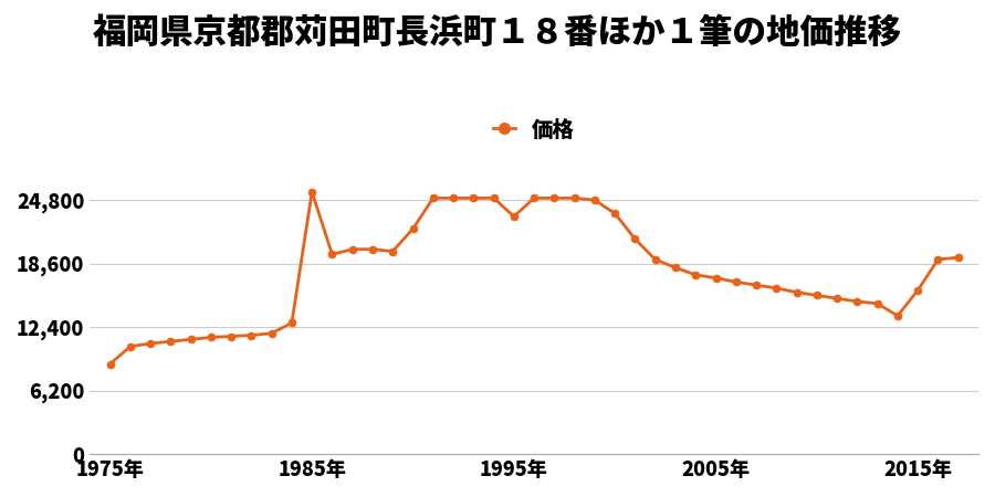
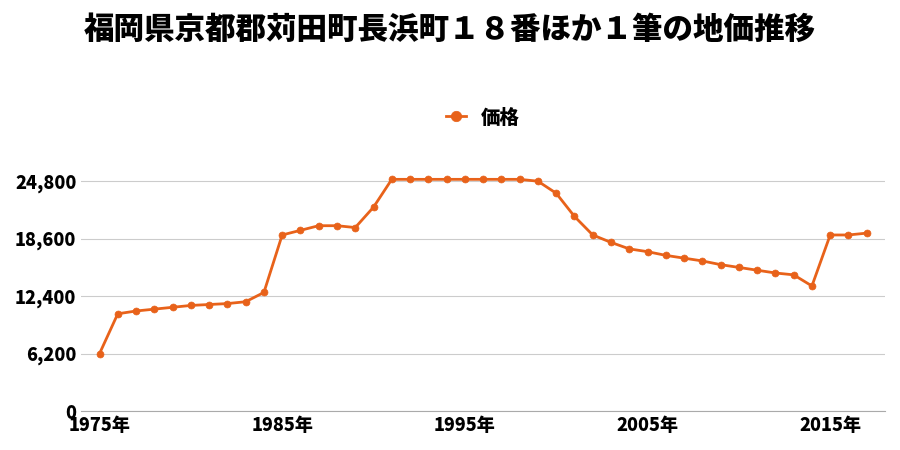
1975年: 8,800 -> 6,200
1985年: 25,600 -> 19,000
1995年: 23,200 -> 25,000
2015年: 16,000 -> 19,000
